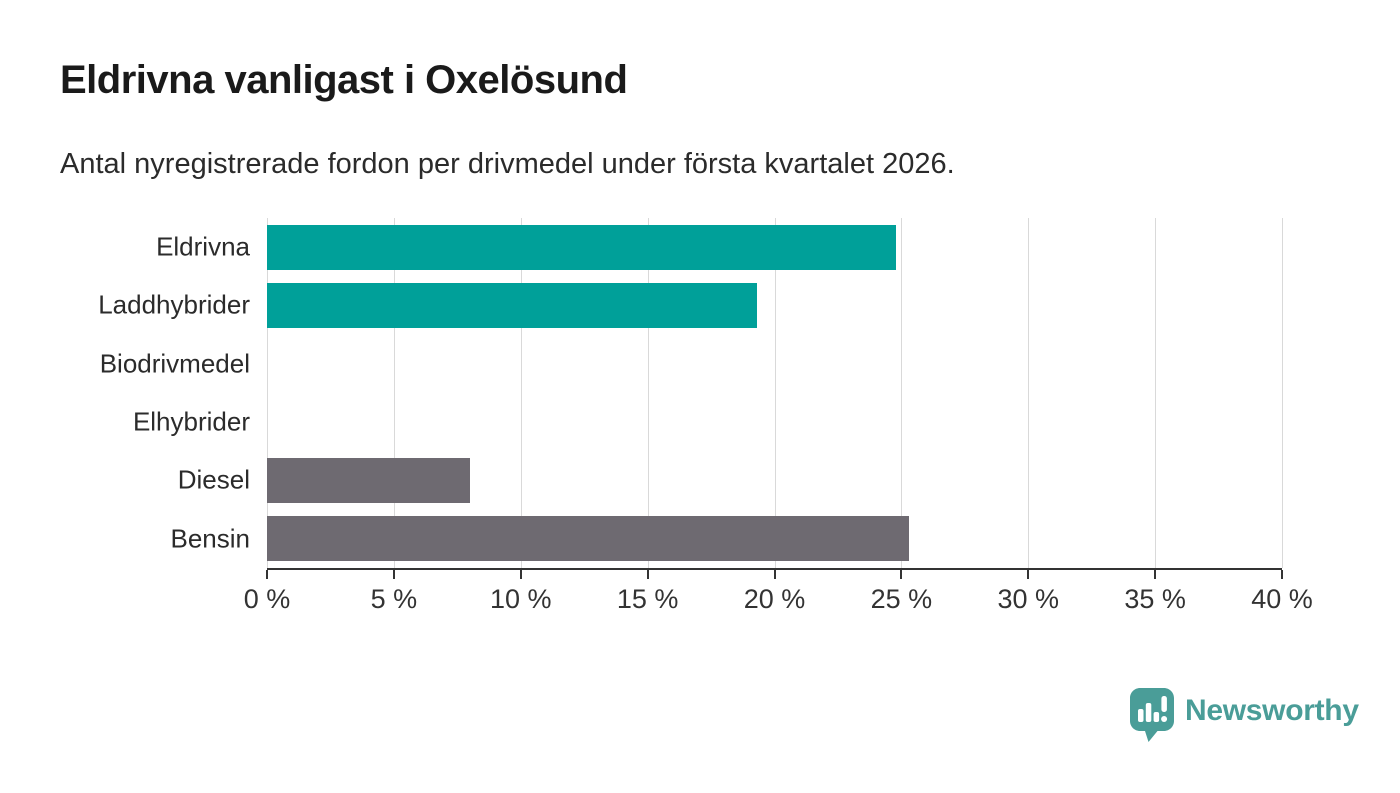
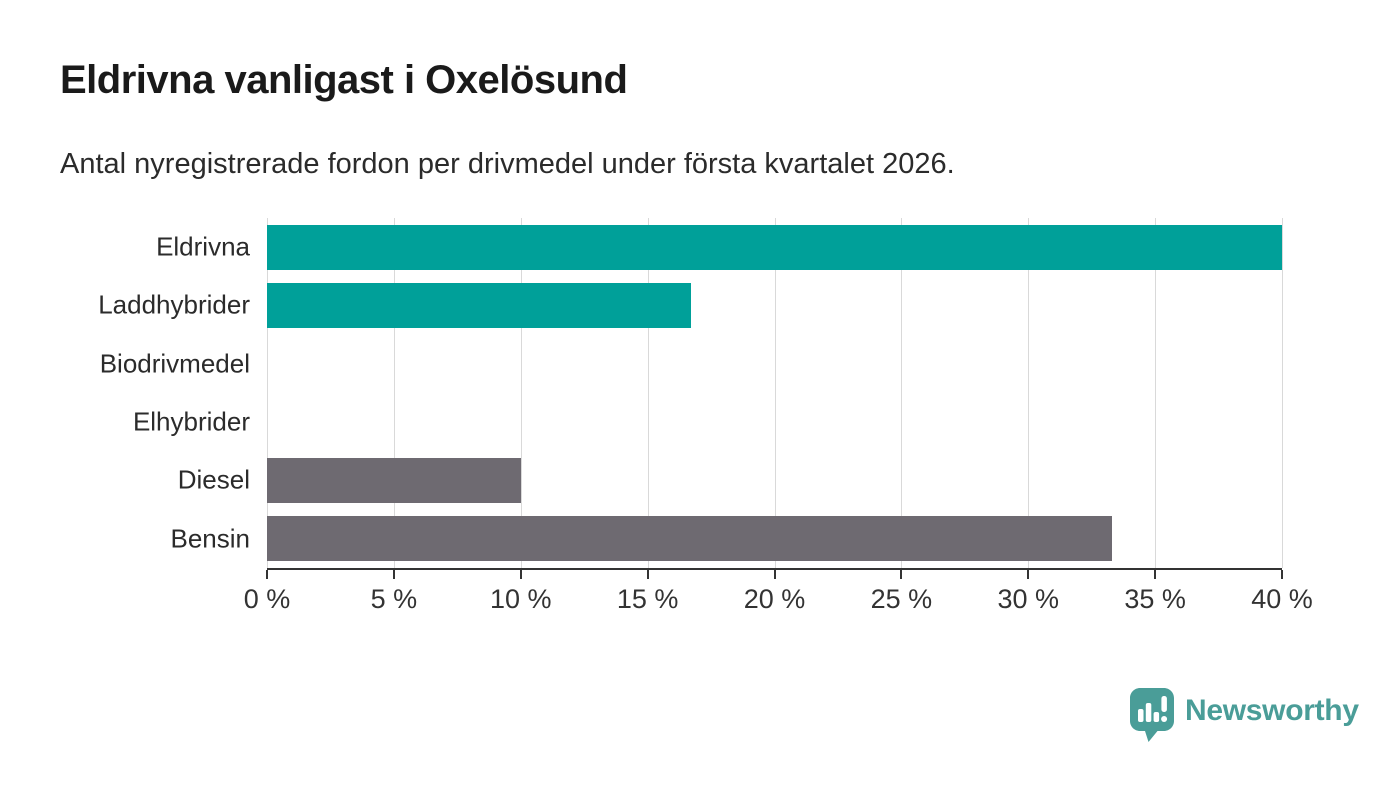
Eldrivna: 24.8% -> 40.0%
Laddhybrider: 19.3% -> 16.7%
Diesel: 8.0% -> 10.0%
Bensin: 25.3% -> 33.3%
